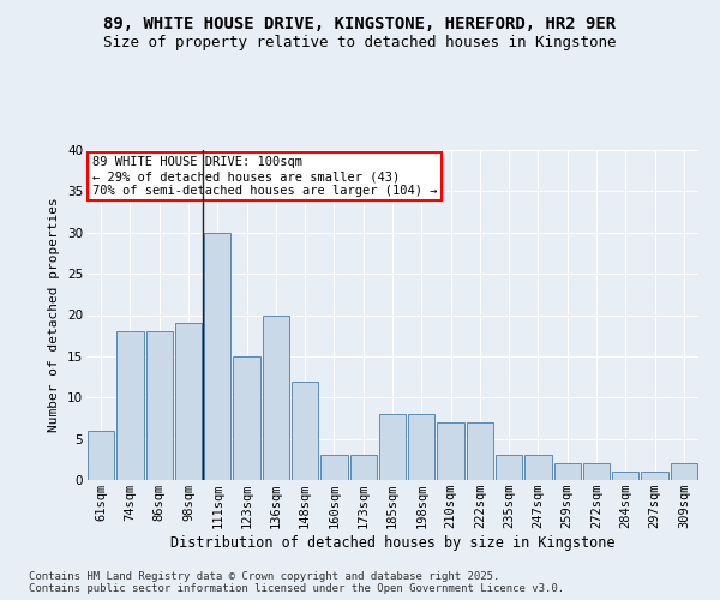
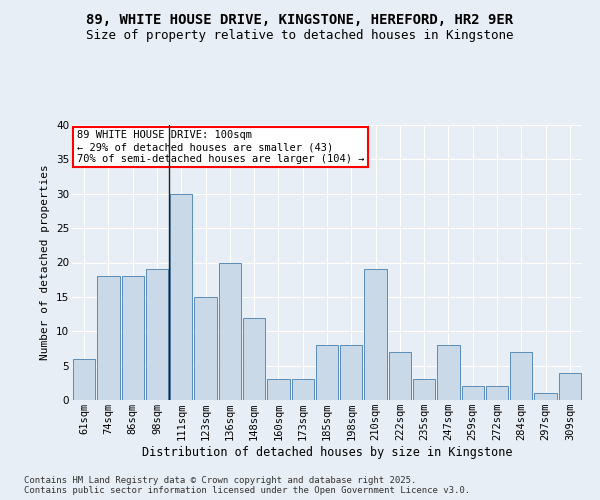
210sqm: 7 -> 19
247sqm: 3 -> 8
284sqm: 1 -> 7
309sqm: 2 -> 4
